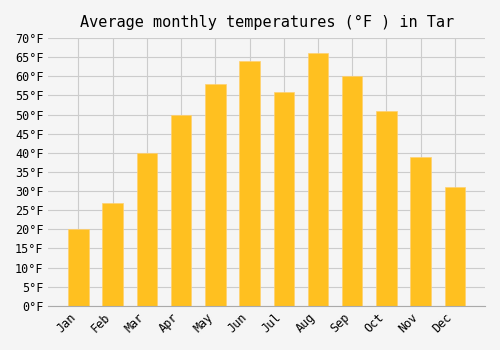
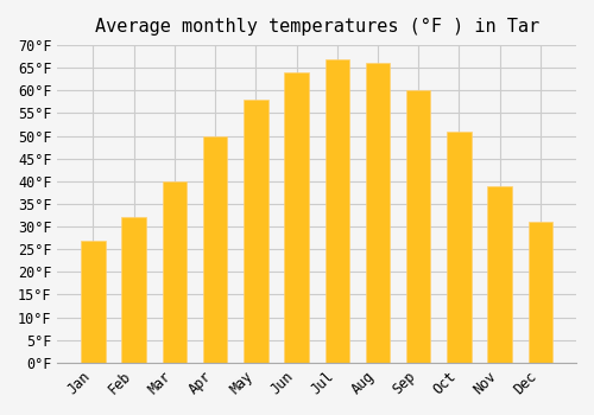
Jan: 20°F -> 27°F
Feb: 27°F -> 32°F
Jul: 56°F -> 67°F
